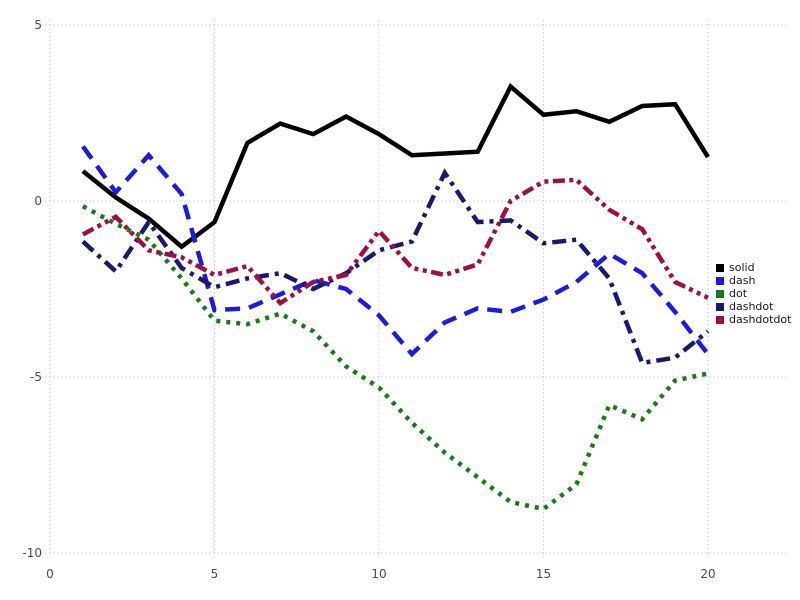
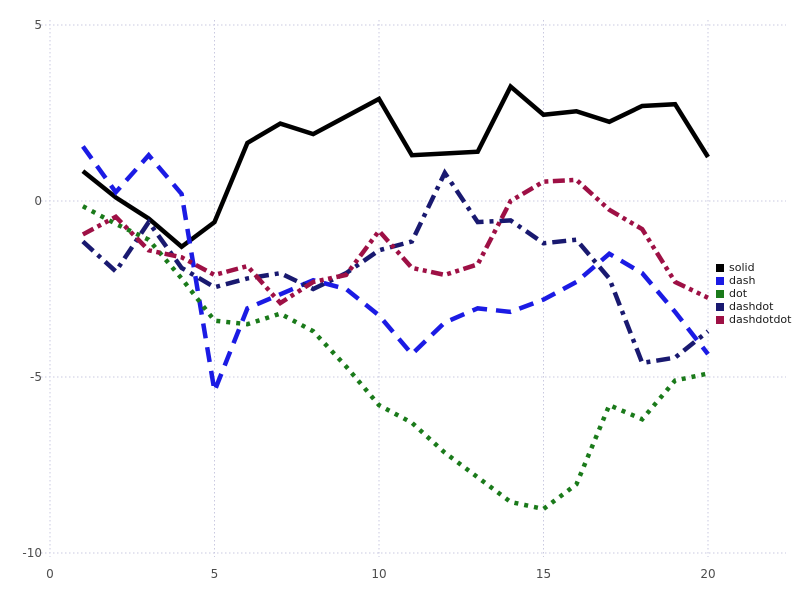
dash/5: -3.1 -> -5.4
solid/10: 1.9 -> 2.9
dot/10: -5.3 -> -5.8
